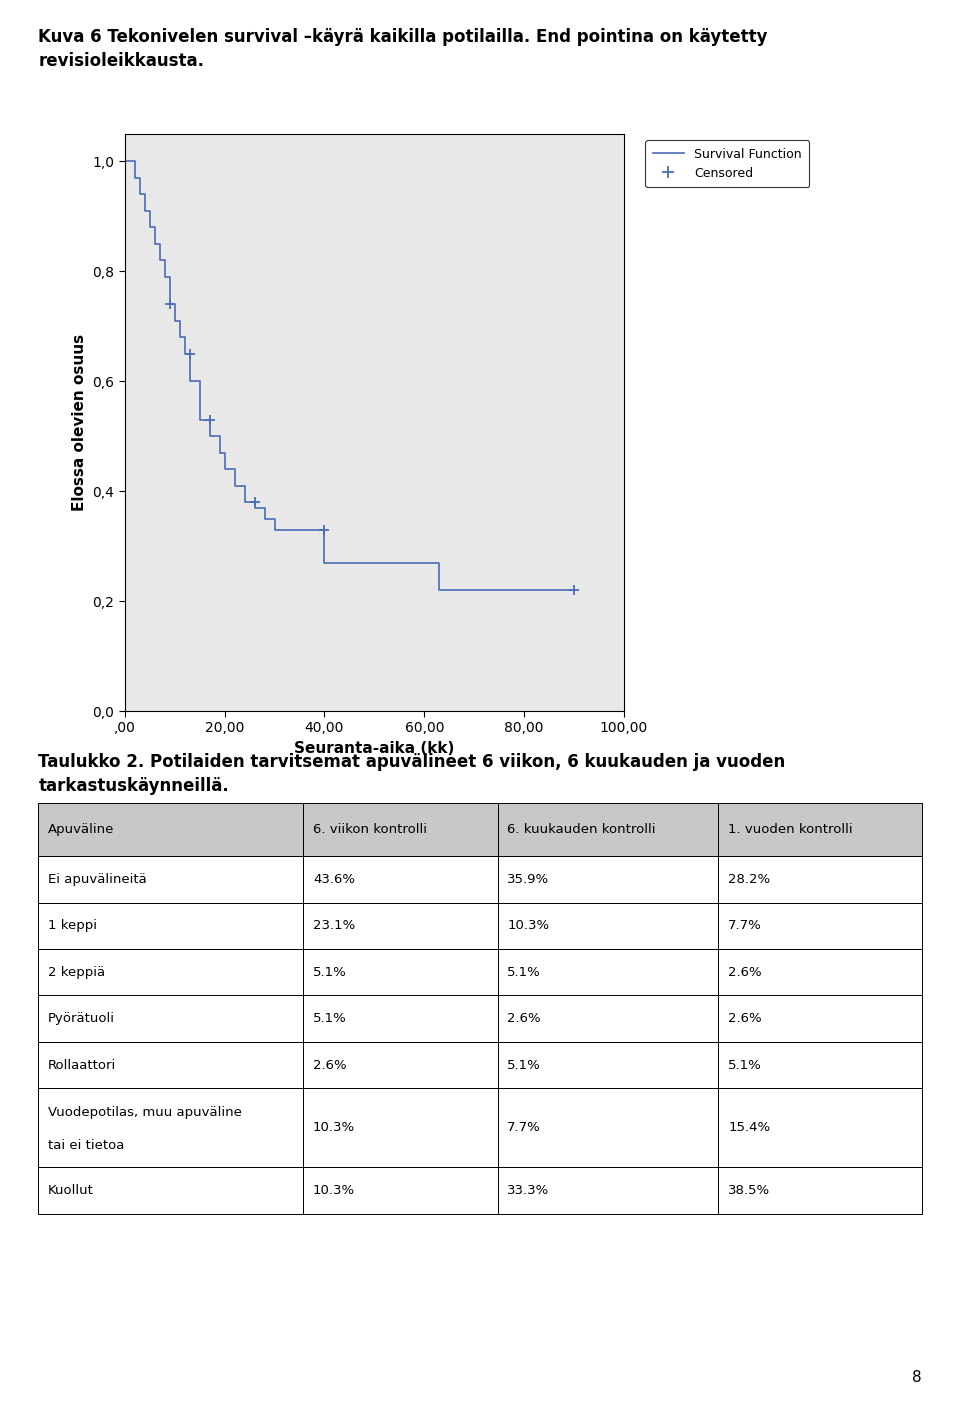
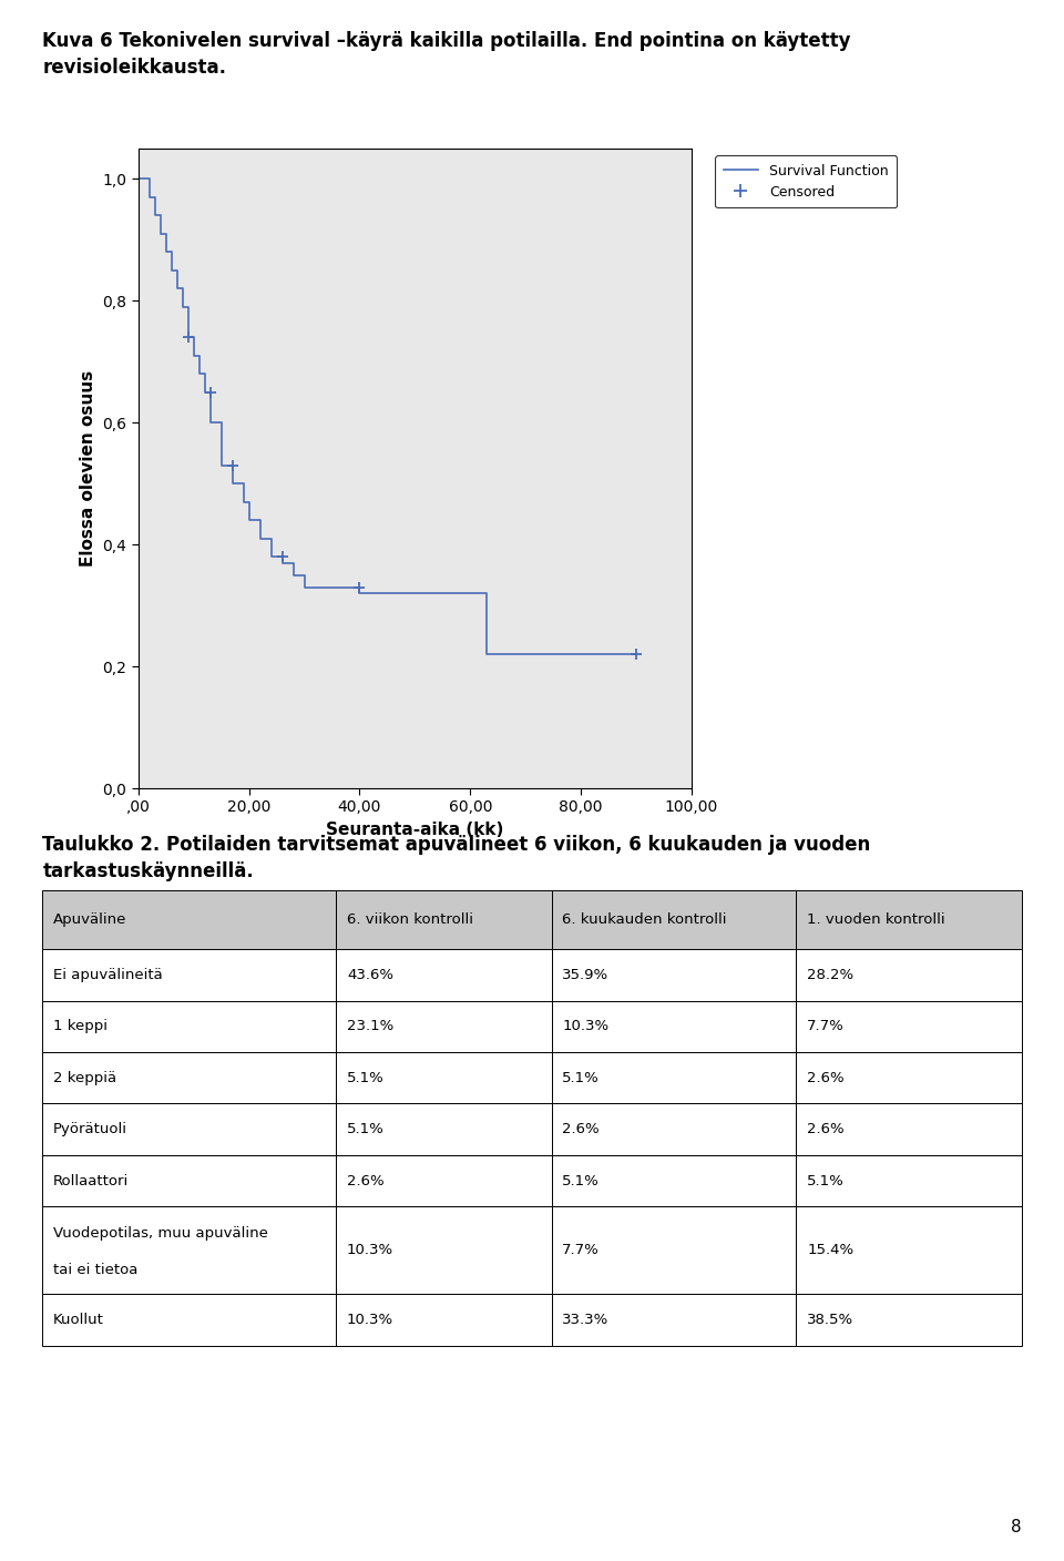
40,00: 0,27 -> 0,32
